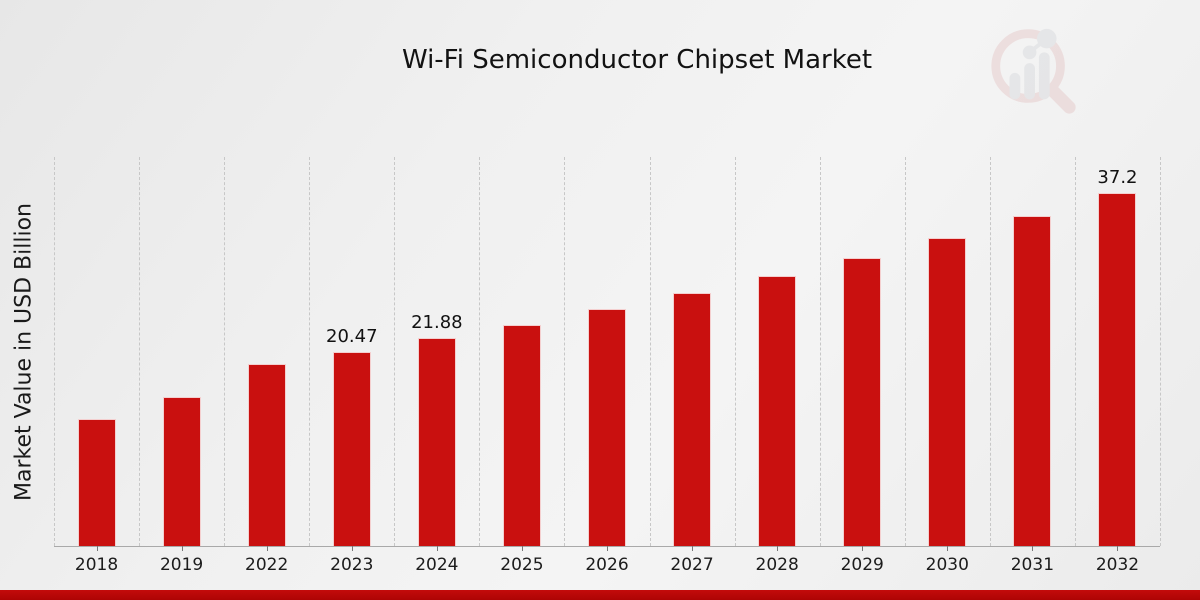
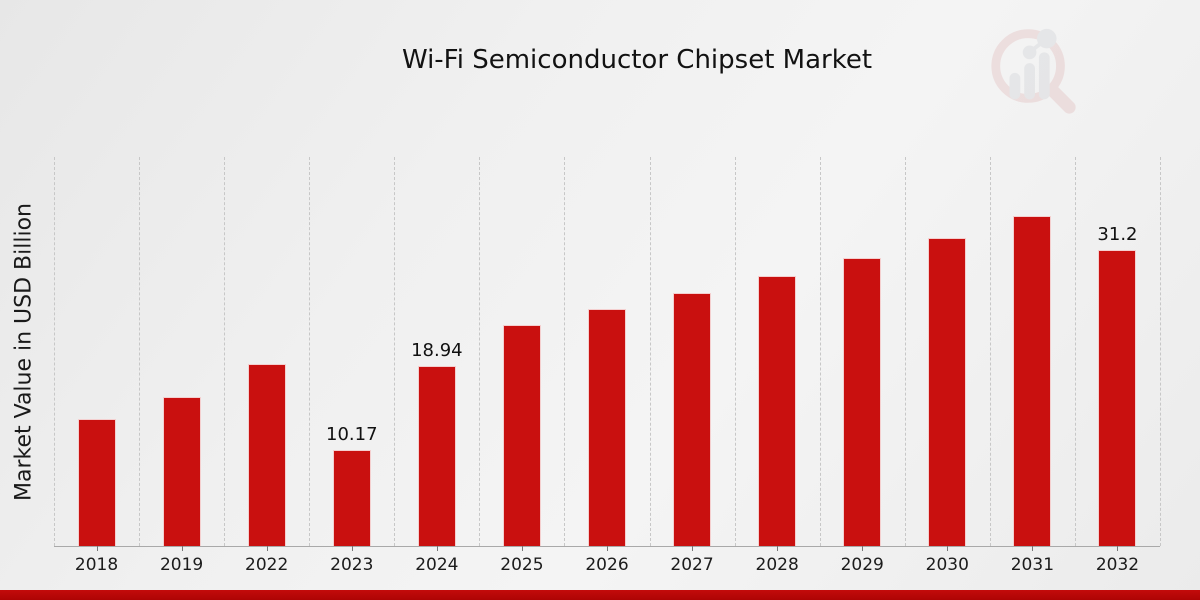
2023: 20.47 -> 10.17
2024: 21.88 -> 18.94
2032: 37.2 -> 31.2
